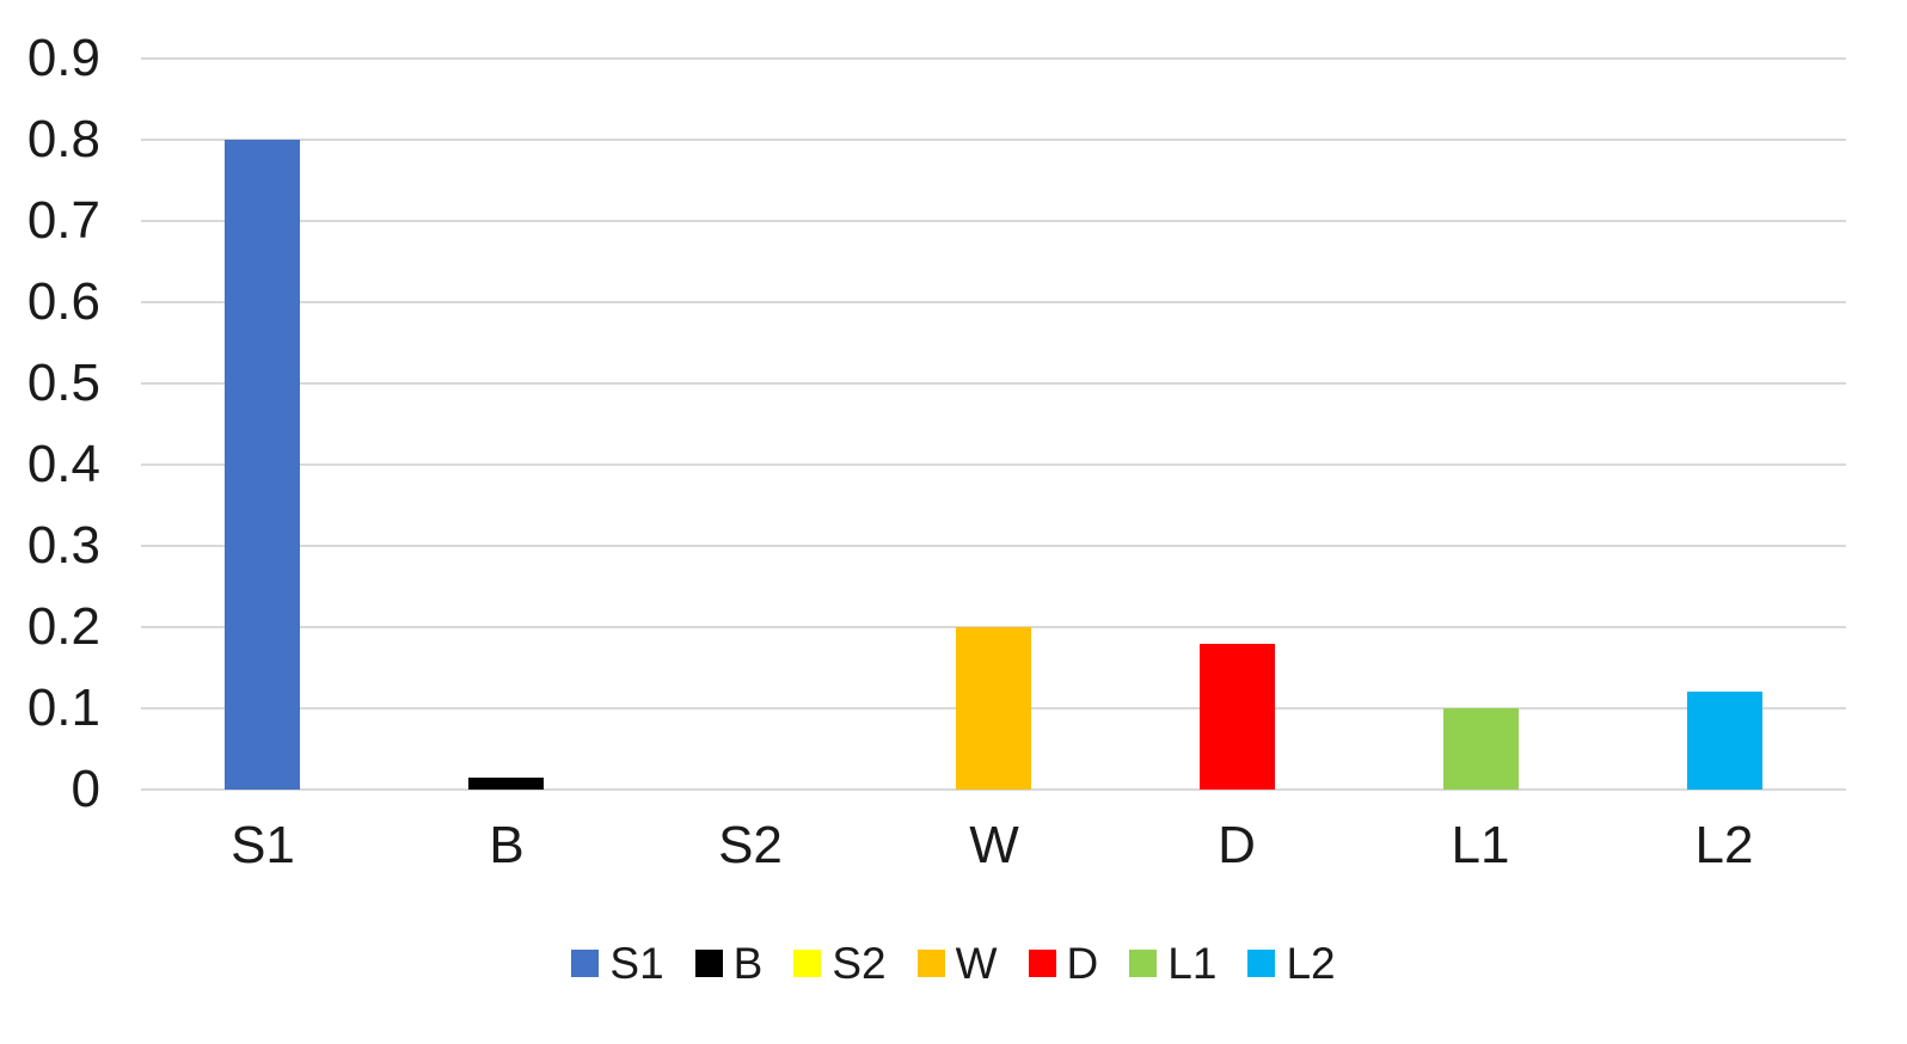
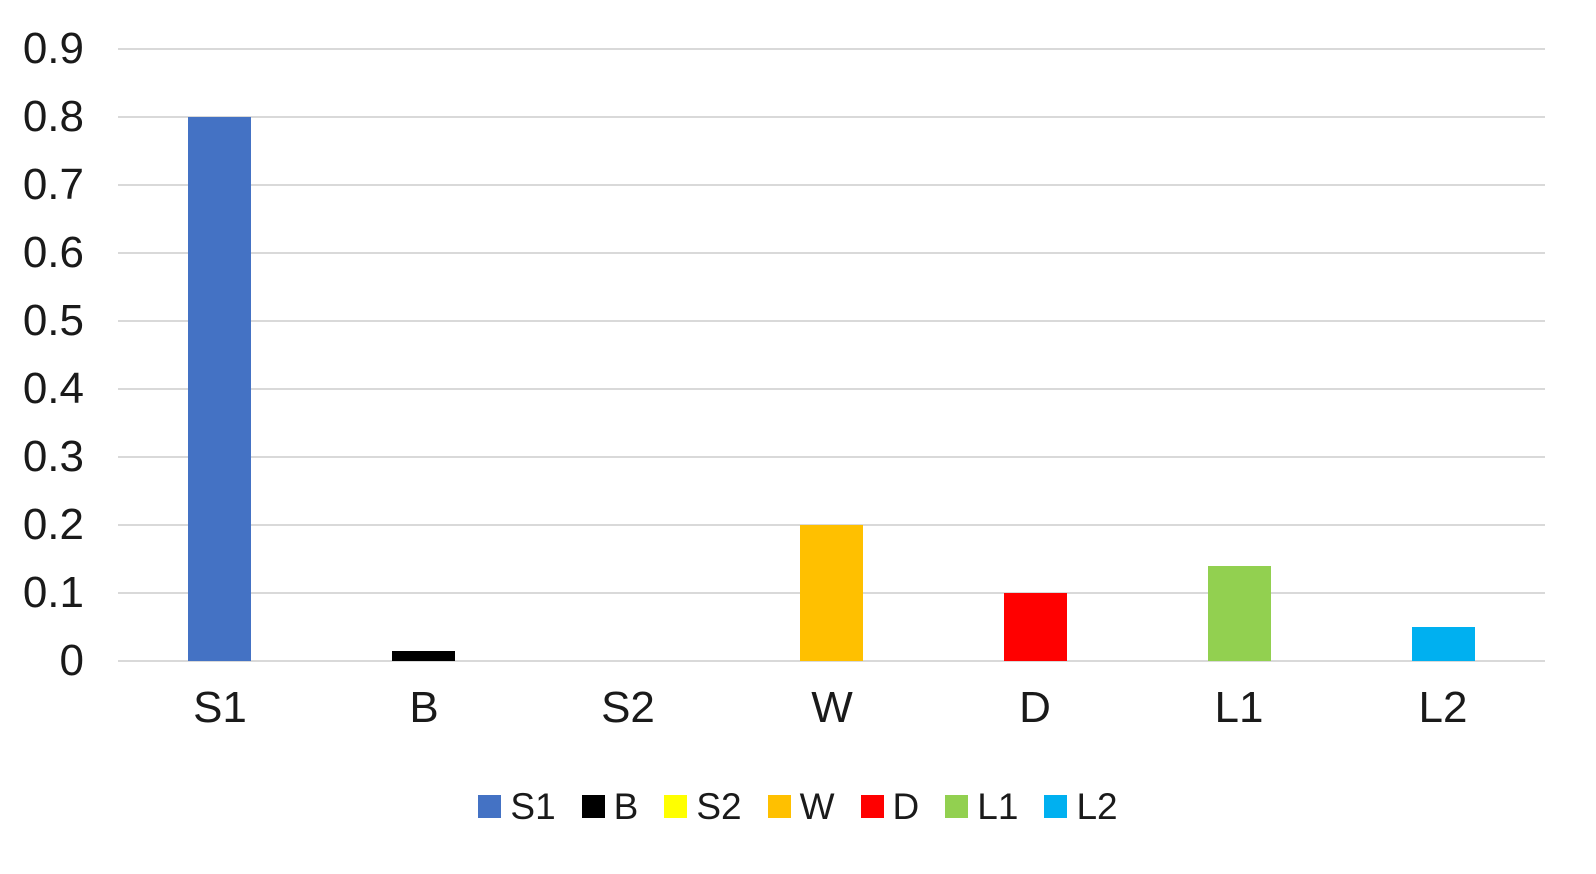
D: 0.18 -> 0.10
L1: 0.10 -> 0.14
L2: 0.12 -> 0.05
